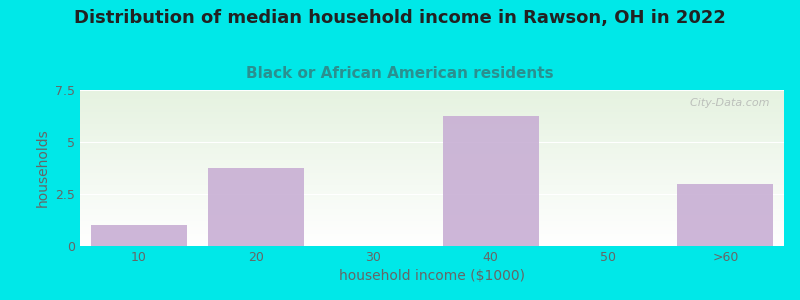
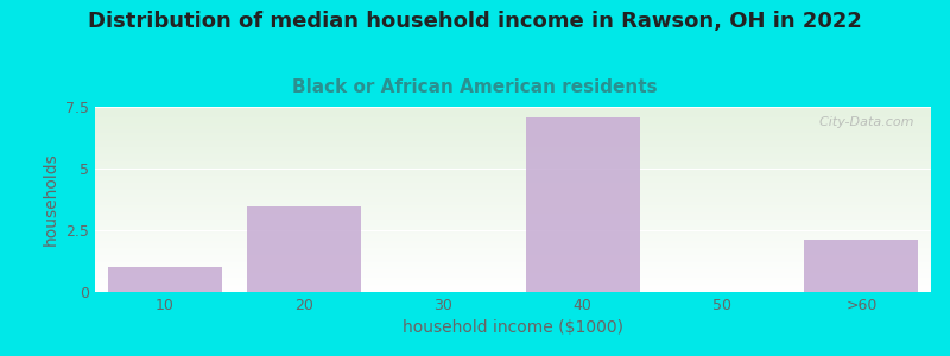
20: 3.75 -> 3.45
40: 6.25 -> 7.05
>60: 3.00 -> 2.10
